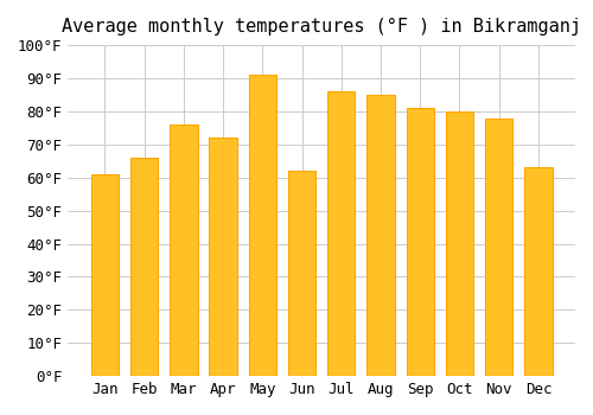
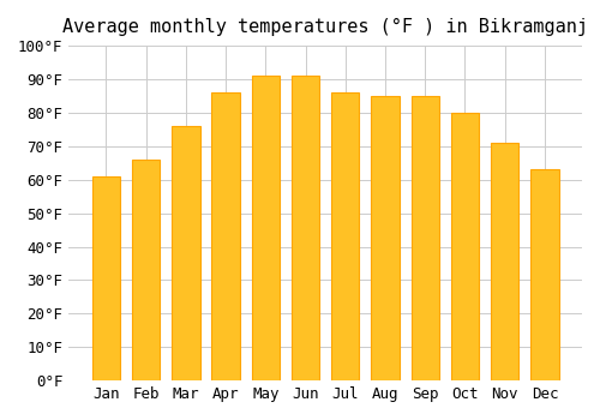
Apr: 72°F -> 86°F
Jun: 62°F -> 91°F
Sep: 81°F -> 85°F
Nov: 78°F -> 71°F
